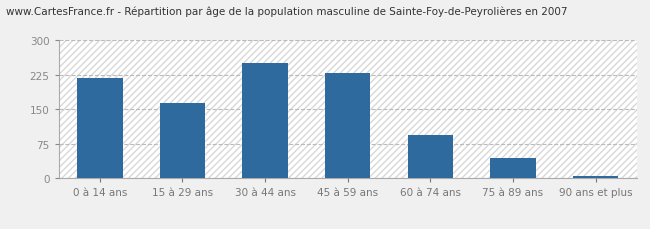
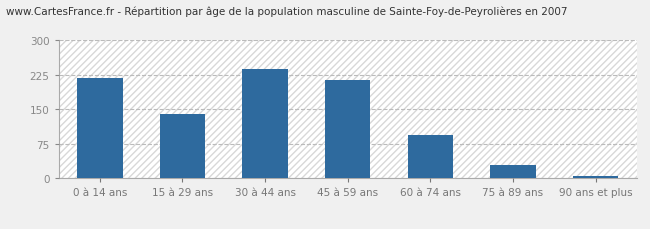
15 à 29 ans: 165 -> 140
30 à 44 ans: 250 -> 237
45 à 59 ans: 230 -> 215
75 à 89 ans: 45 -> 30
